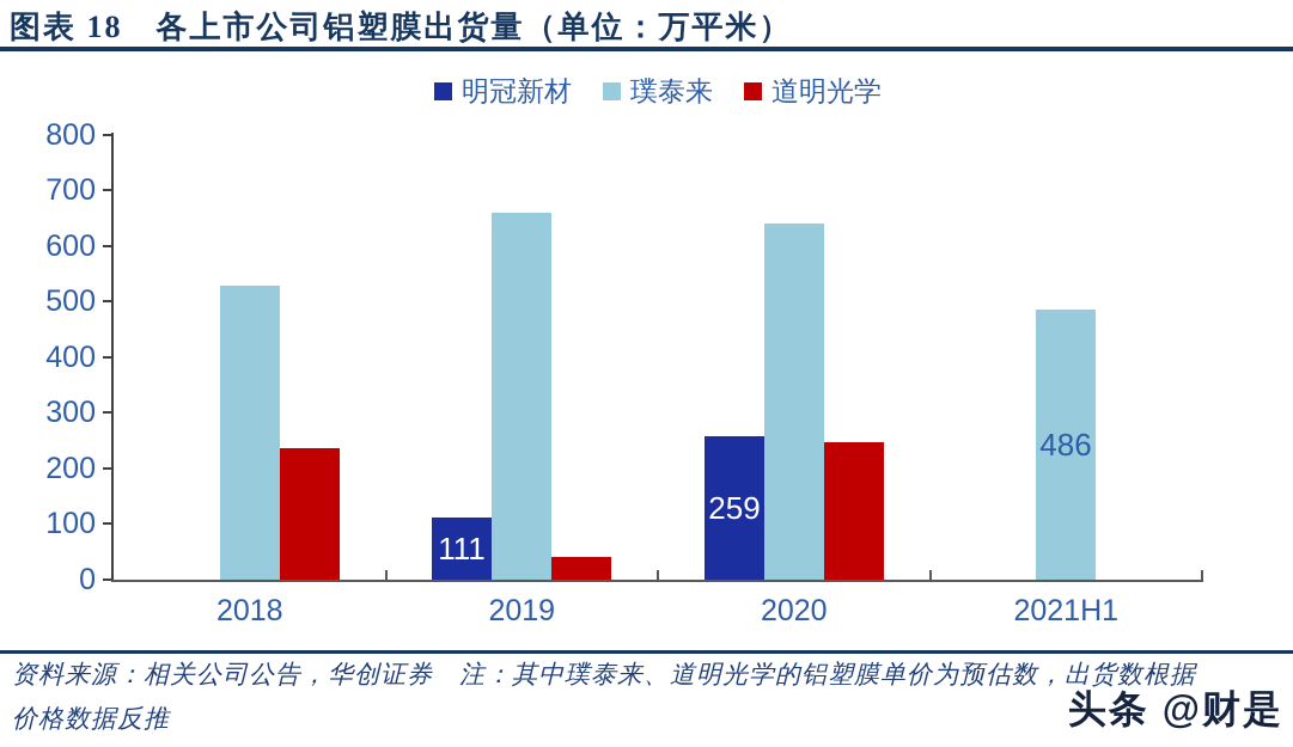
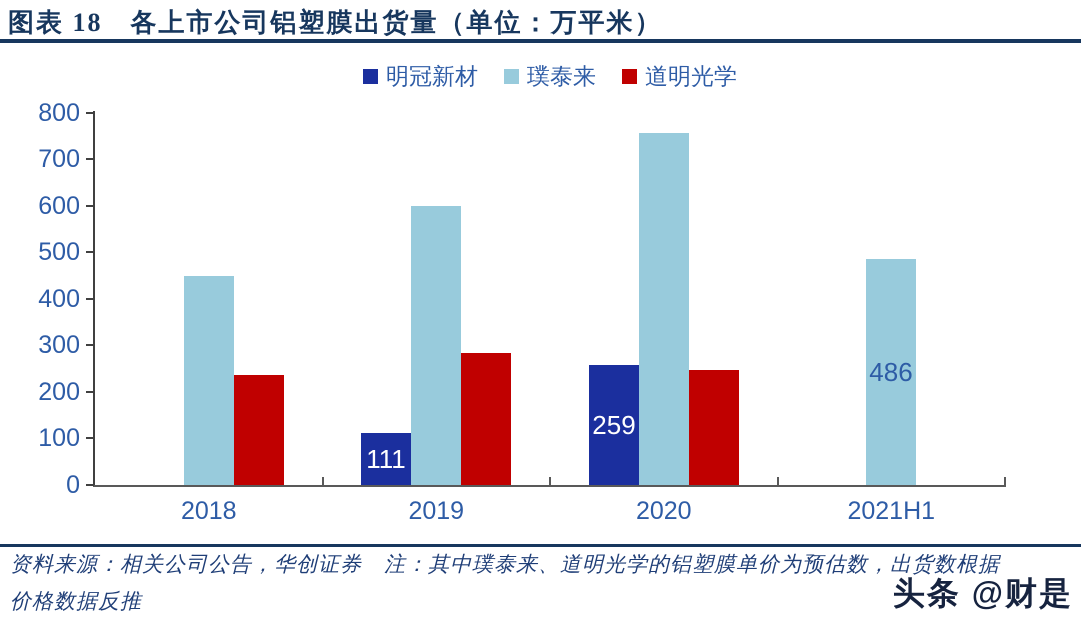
璞泰来/2018: 530 -> 450
璞泰来/2019: 660 -> 600
道明光学/2019: 40 -> 280
璞泰来/2020: 640 -> 760
